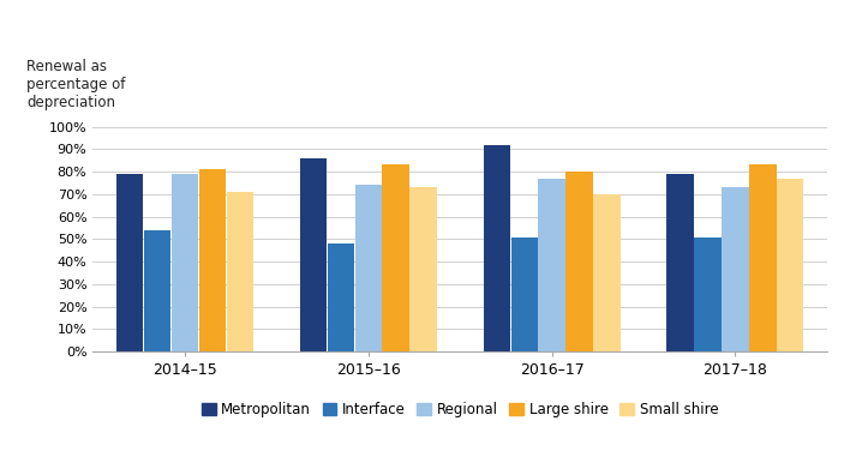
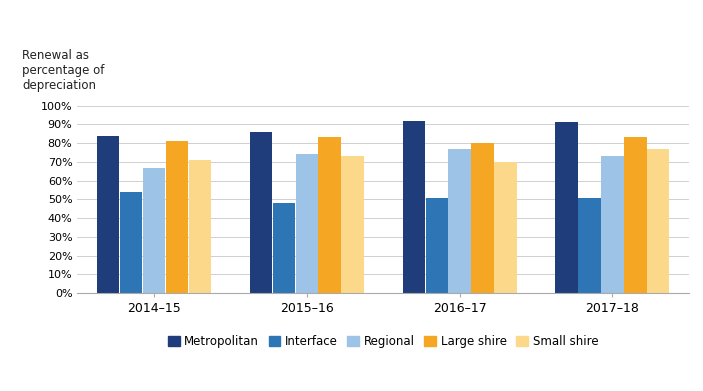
Metropolitan/2014–15: 79% -> 84%
Regional/2014–15: 79% -> 67%
Metropolitan/2017–18: 79% -> 91%
